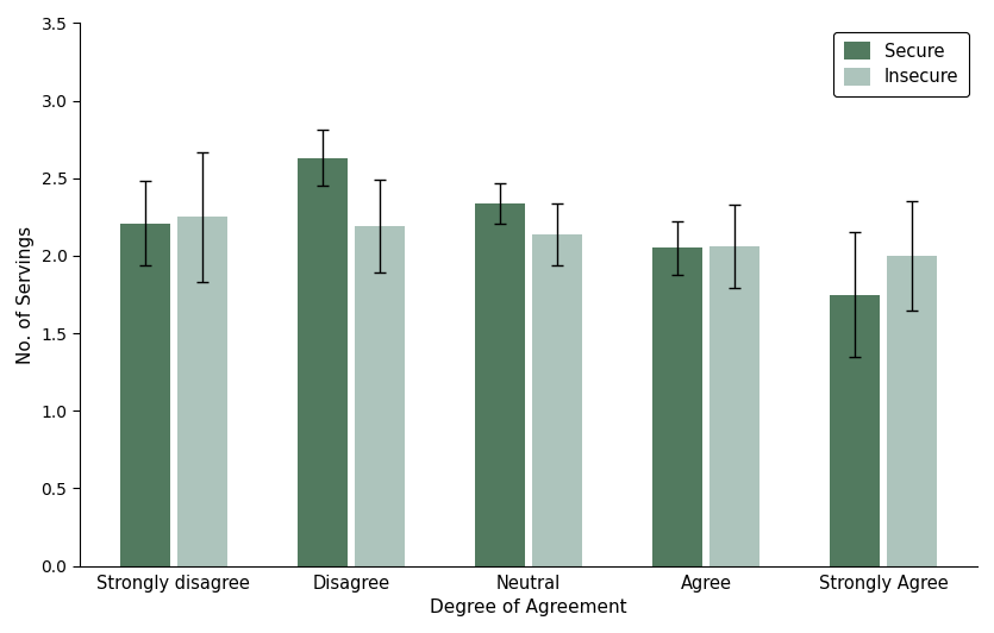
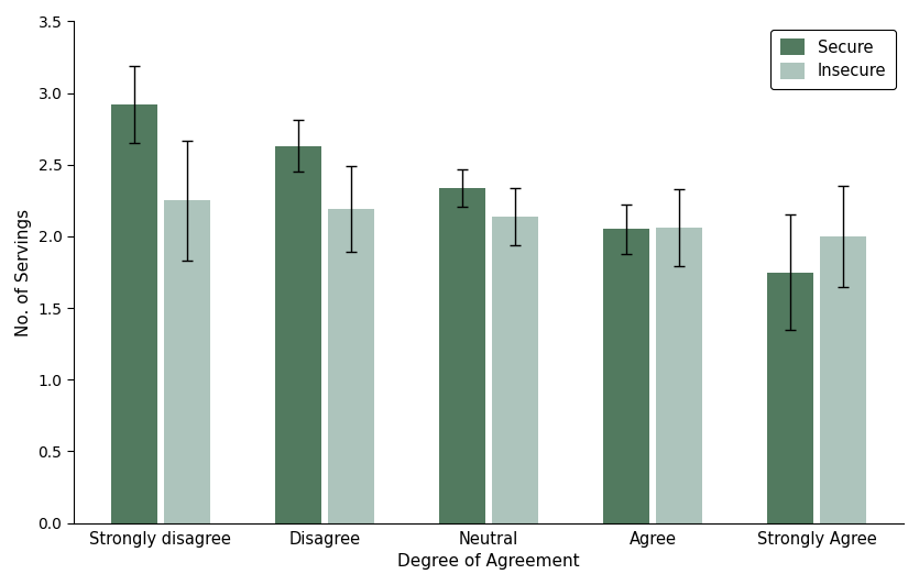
Secure/Strongly disagree: 2.21 -> 2.92
